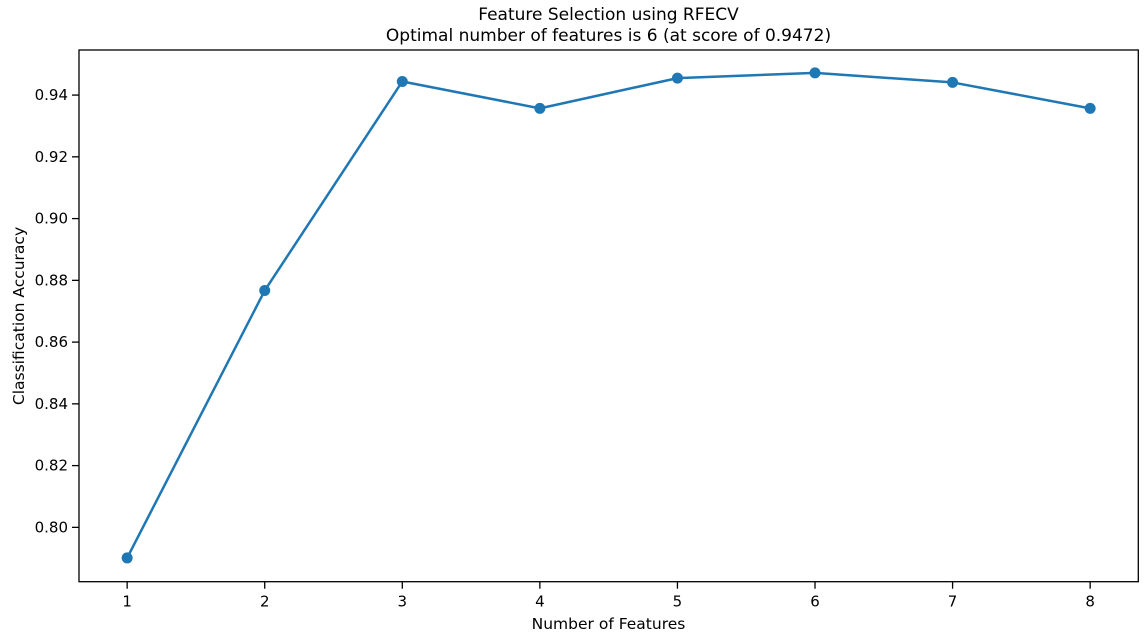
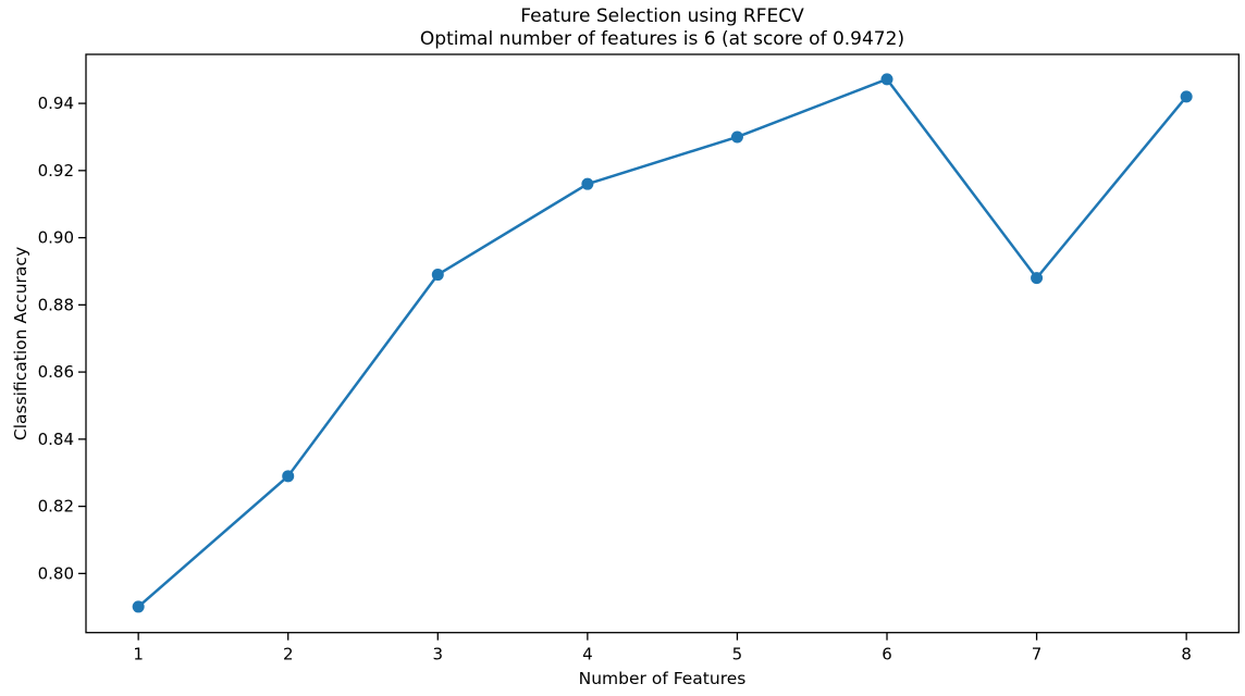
2: 0.877 -> 0.829
3: 0.944 -> 0.889
4: 0.936 -> 0.916
5: 0.946 -> 0.930
7: 0.944 -> 0.888
8: 0.936 -> 0.942
